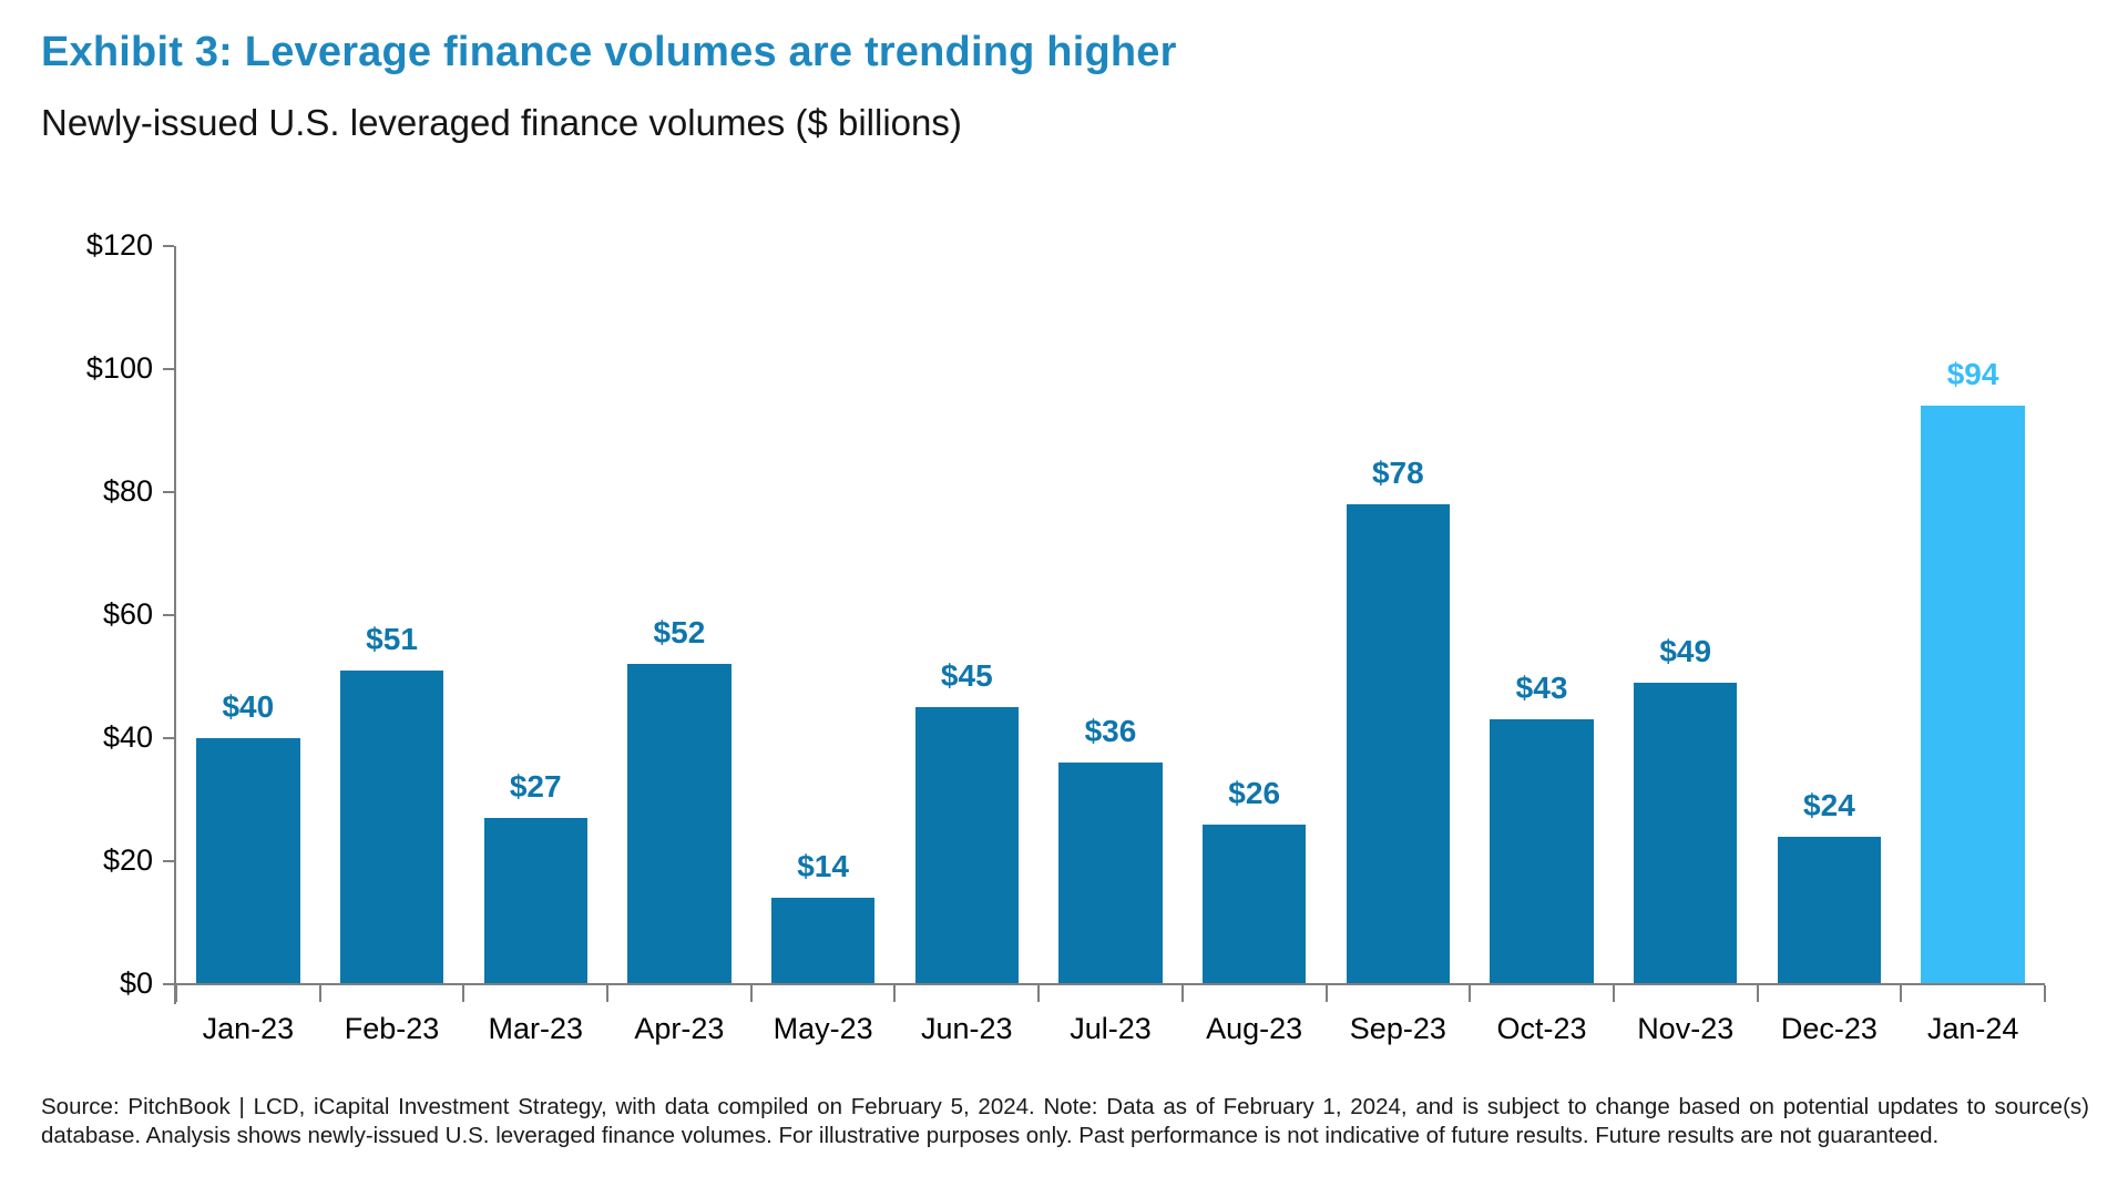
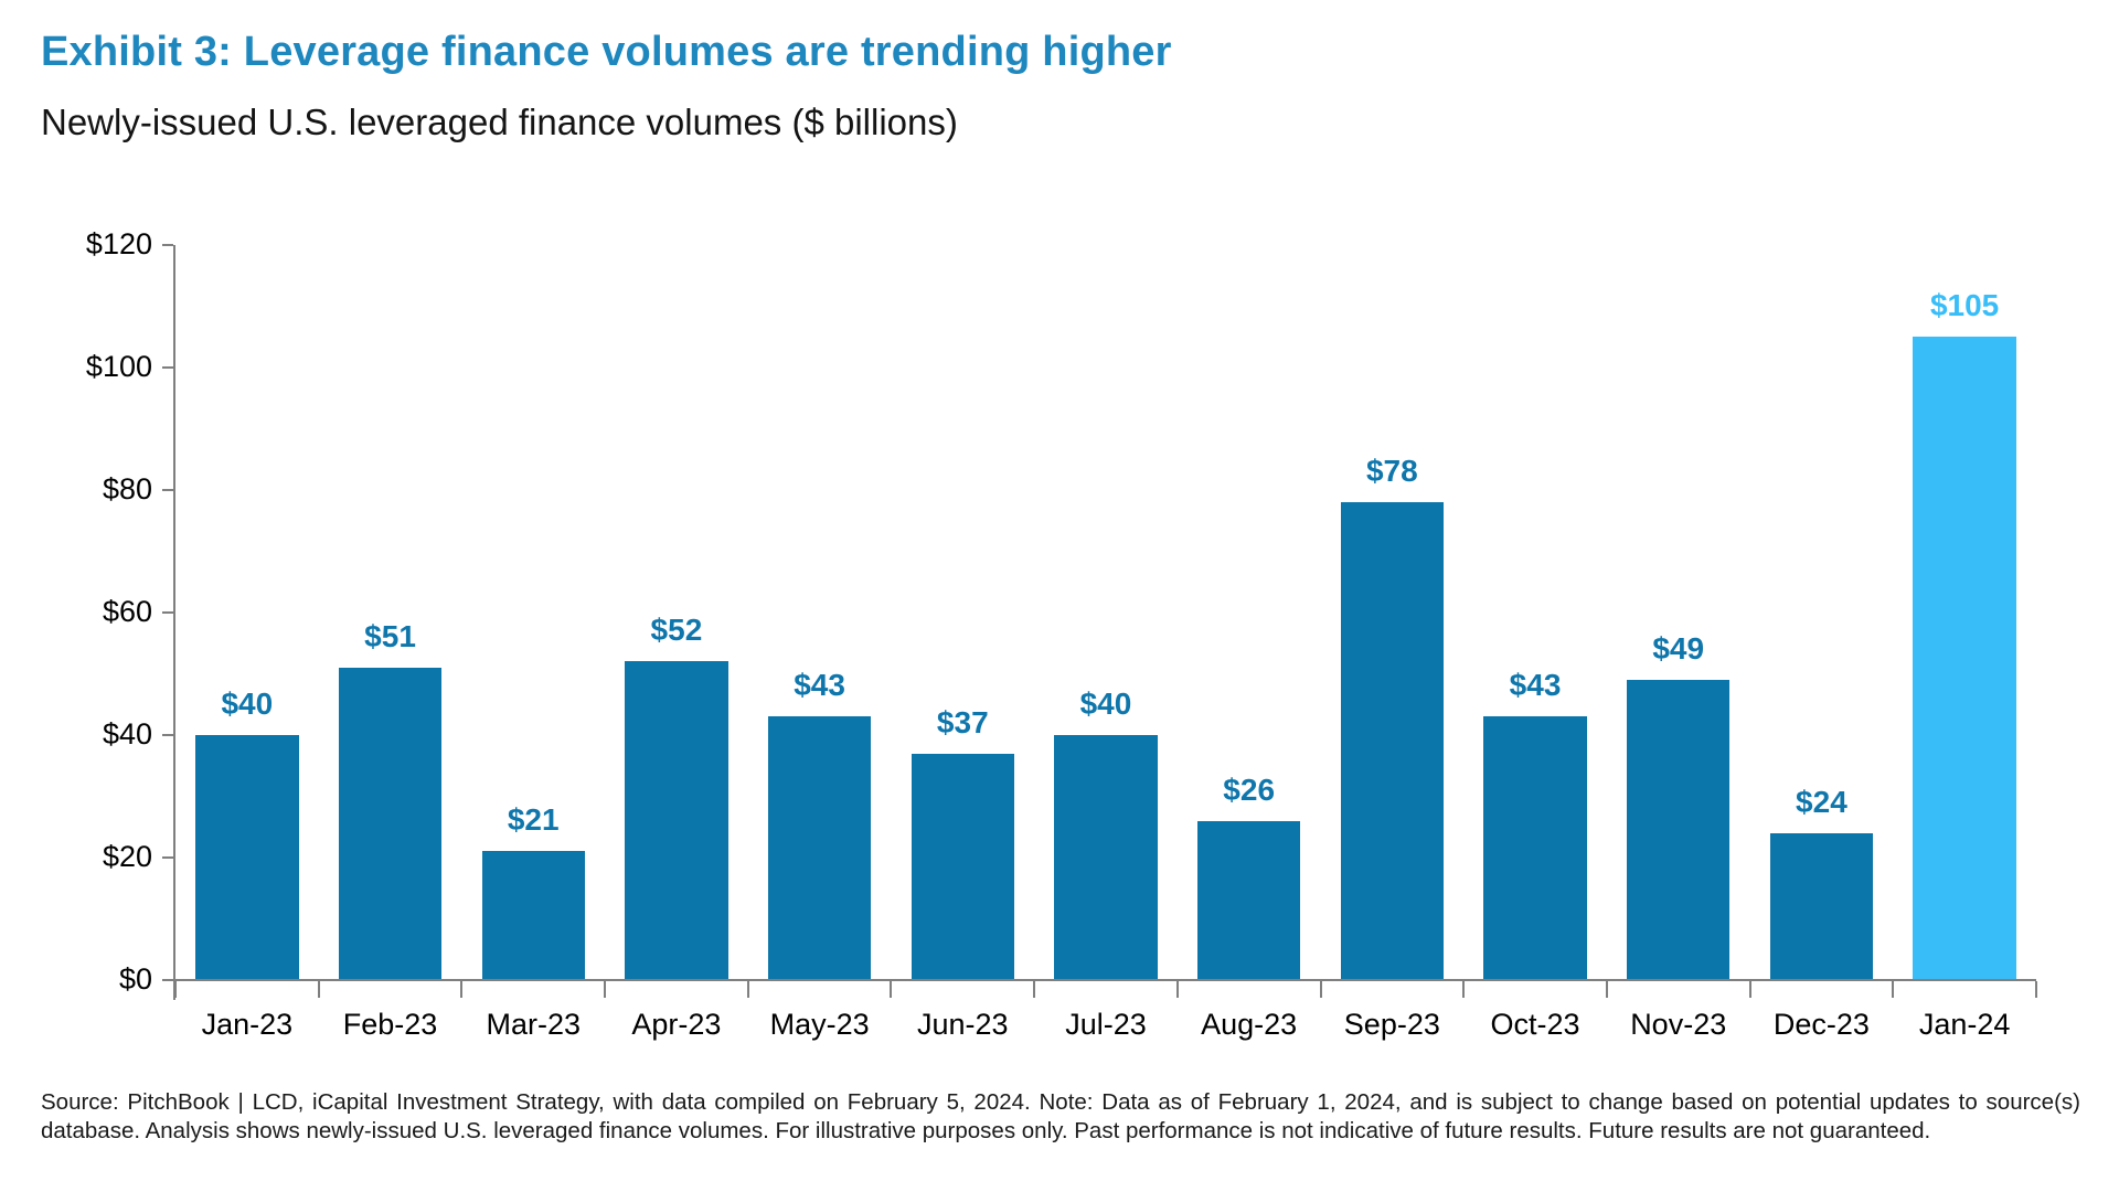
Mar-23: $27 -> $21
May-23: $14 -> $43
Jun-23: $45 -> $37
Jul-23: $36 -> $40
Jan-24: $94 -> $105
